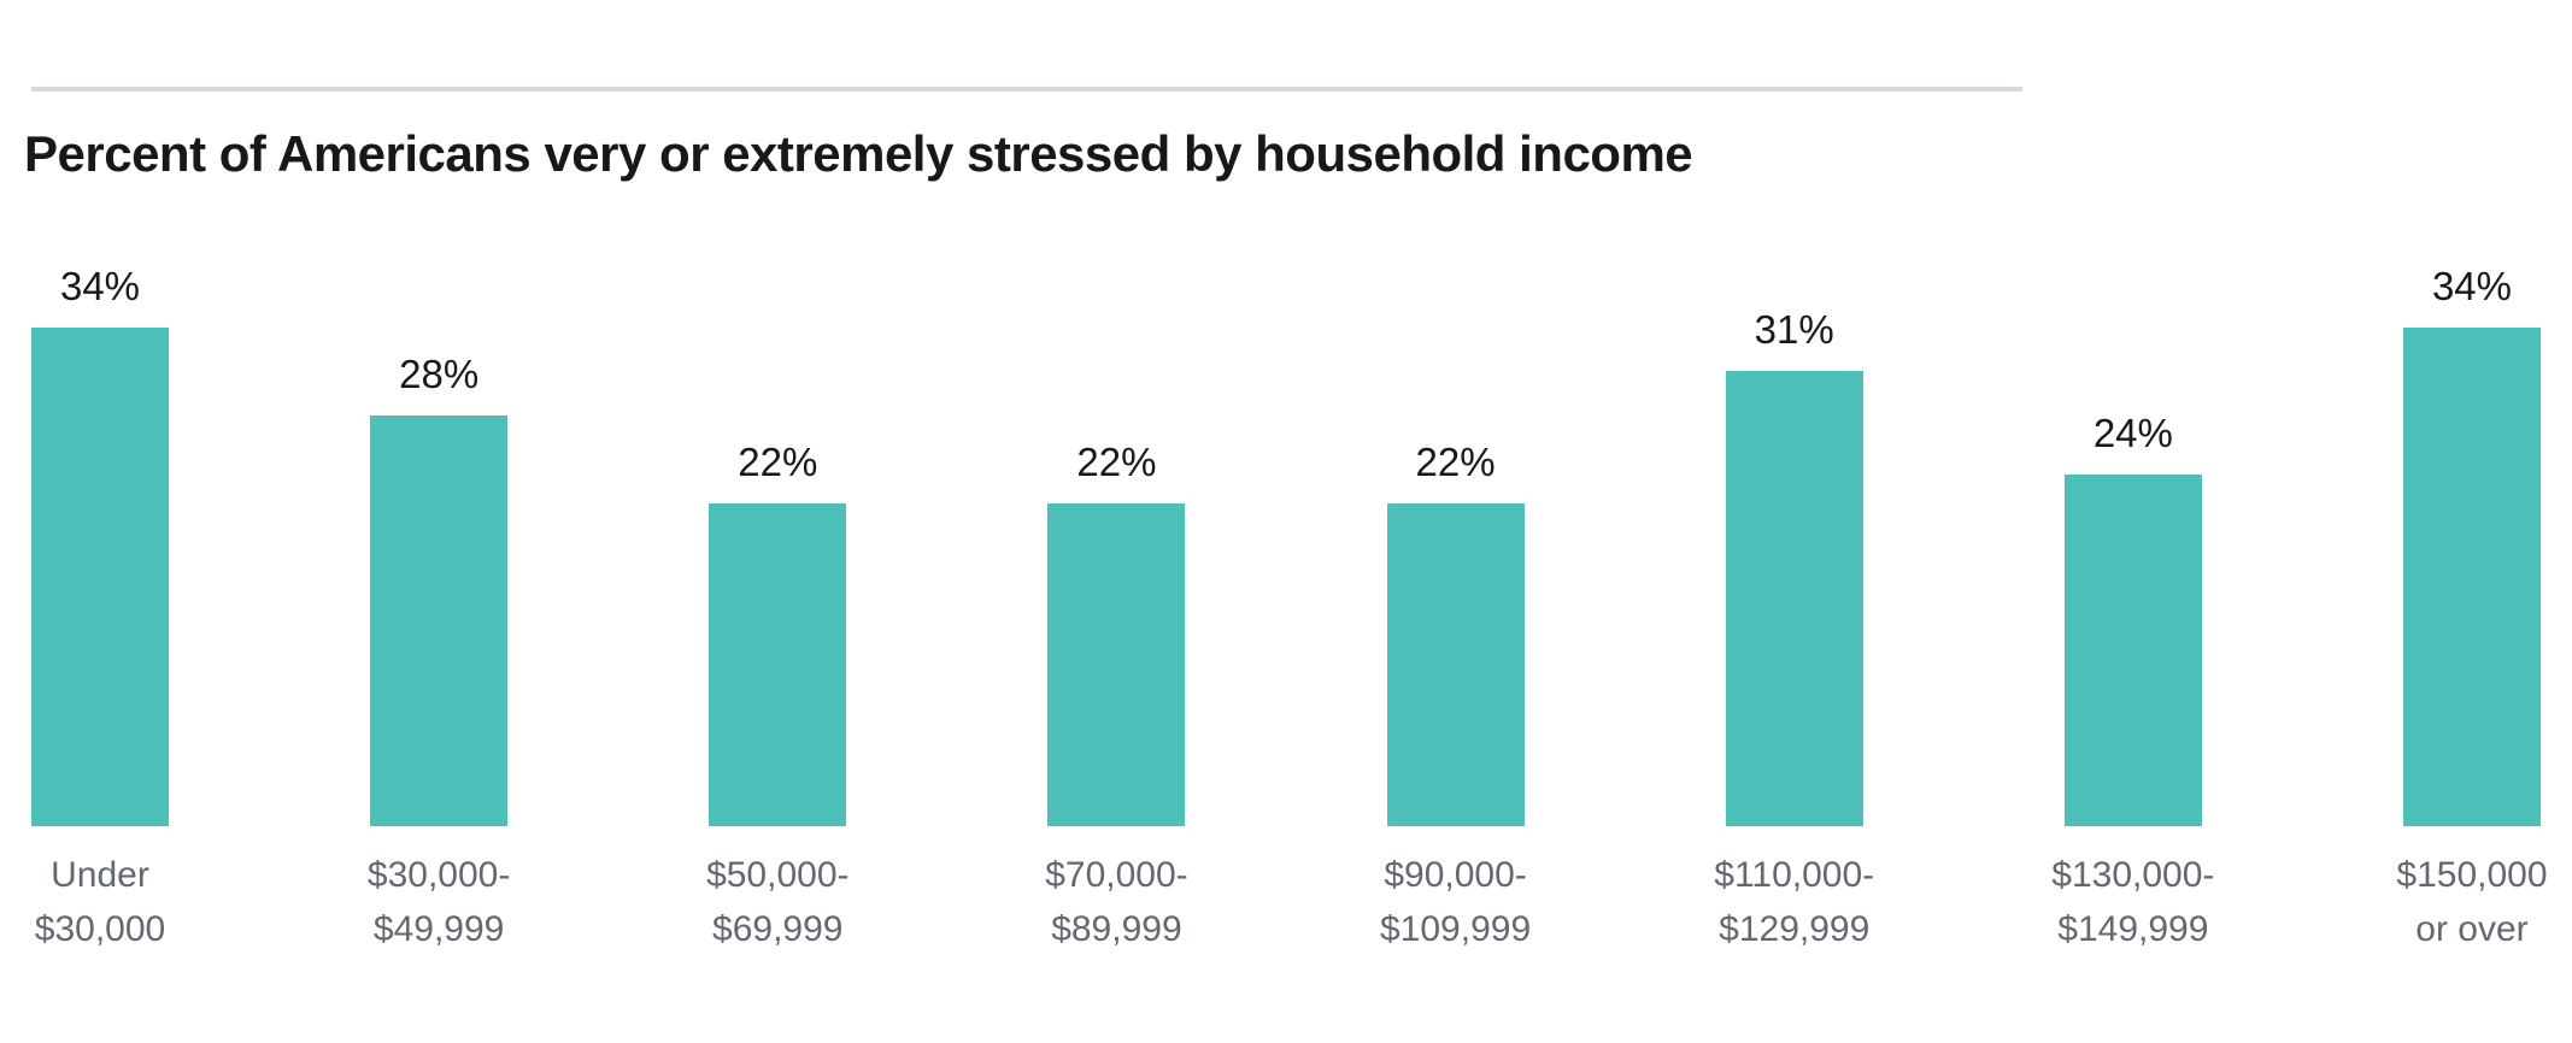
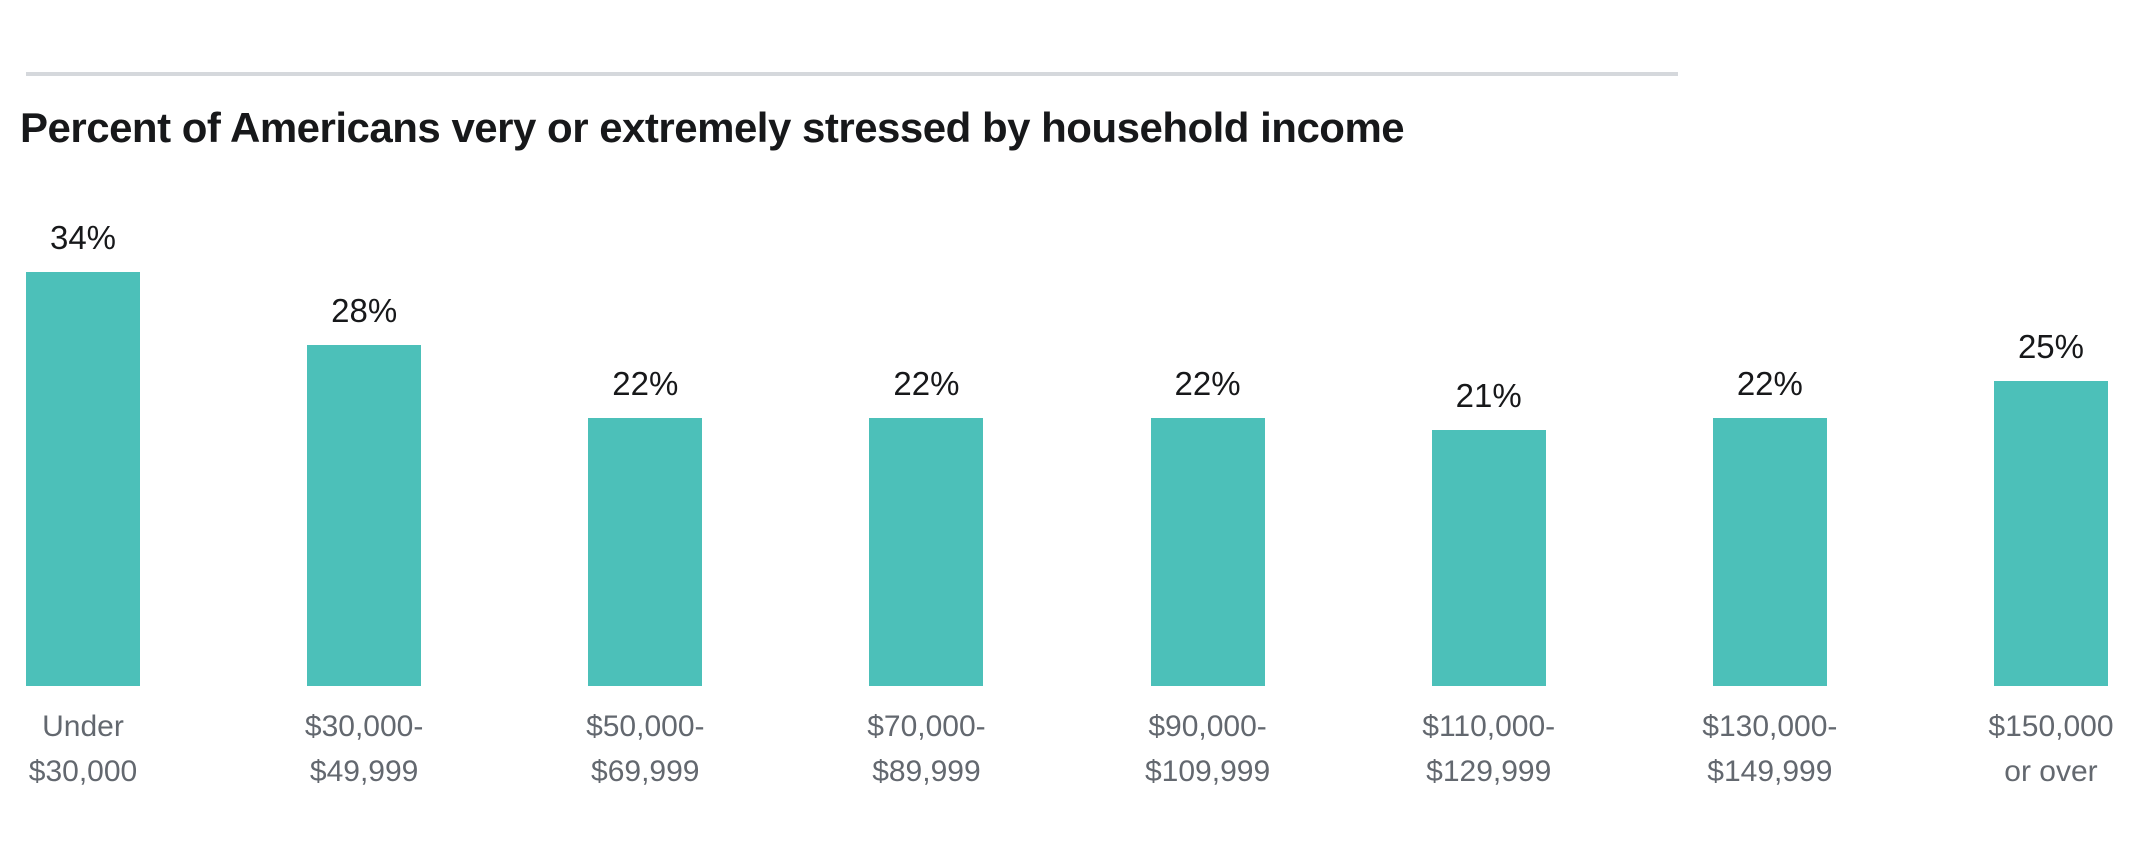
$110,000-$129,999: 31% -> 21%
$130,000-$149,999: 24% -> 22%
$150,000 or over: 34% -> 25%
